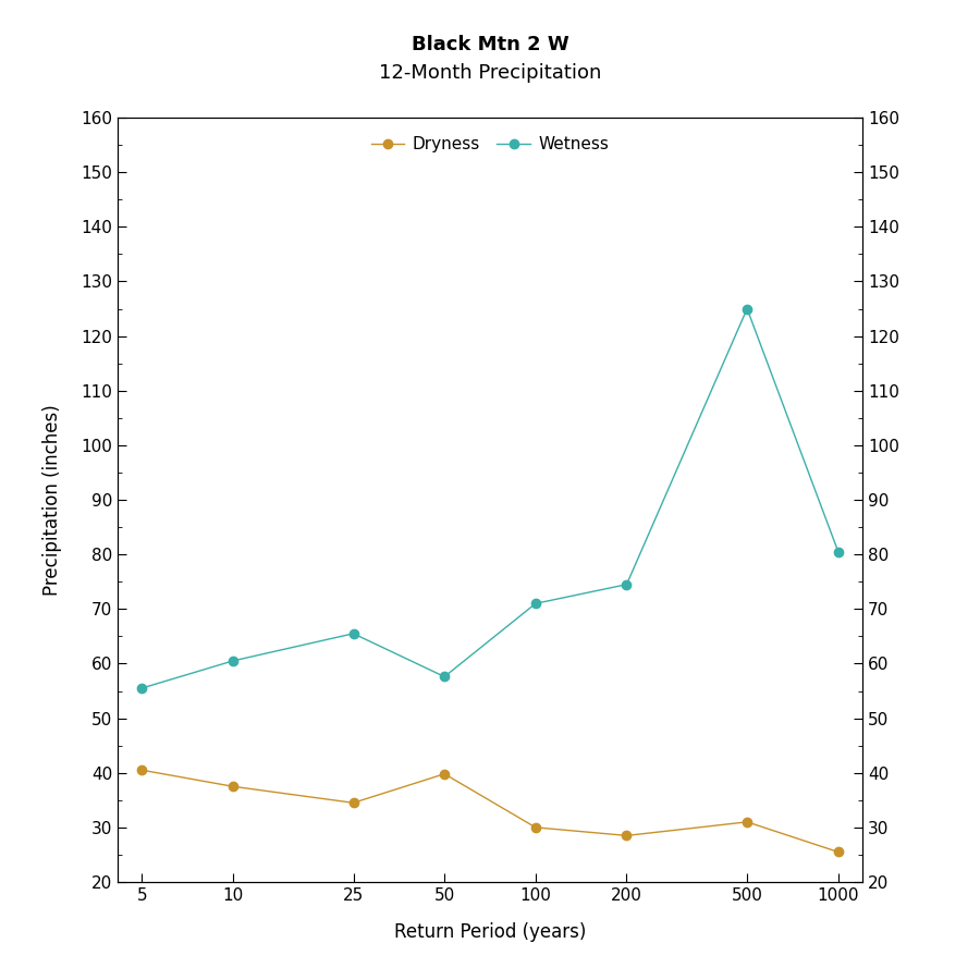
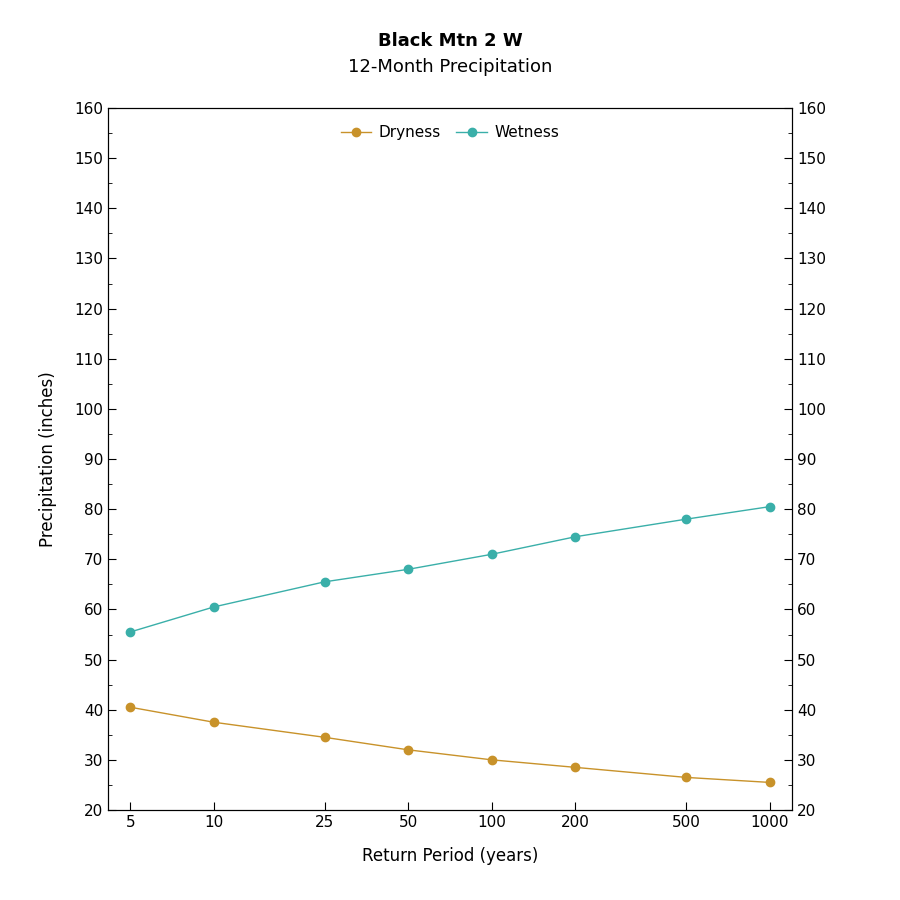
Dryness/50: 39.8 -> 32.0
Wetness/50: 57.6 -> 68.0
Dryness/500: 31.0 -> 26.5
Wetness/500: 125.0 -> 78.0
